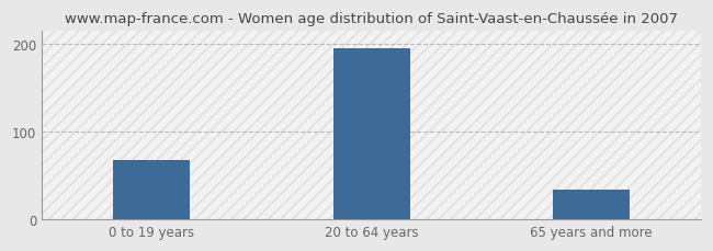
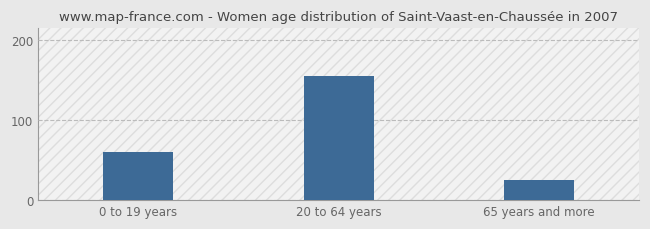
0 to 19 years: 68 -> 60
20 to 64 years: 196 -> 155
65 years and more: 34 -> 25
